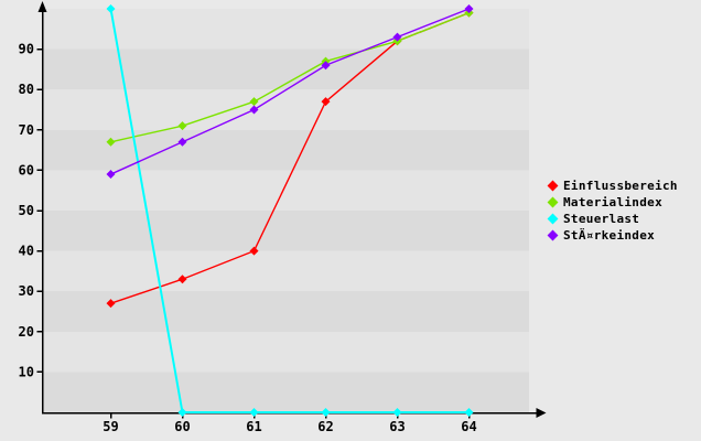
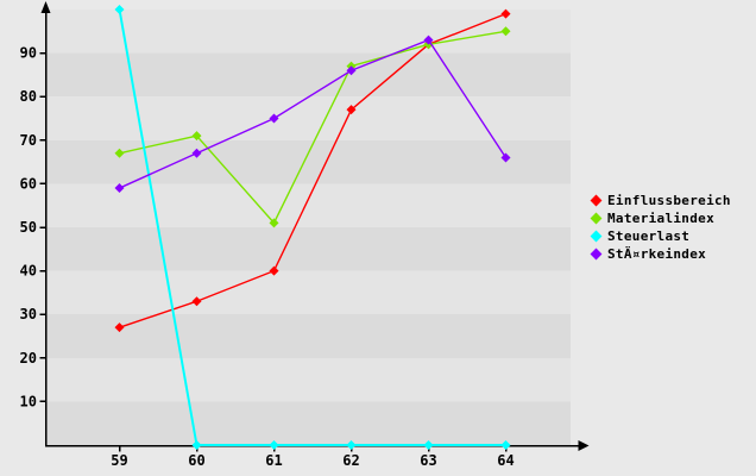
Materialindex/61: 77 -> 51
Materialindex/64: 99 -> 95
StÄ¤rkeindex/64: 100 -> 66
